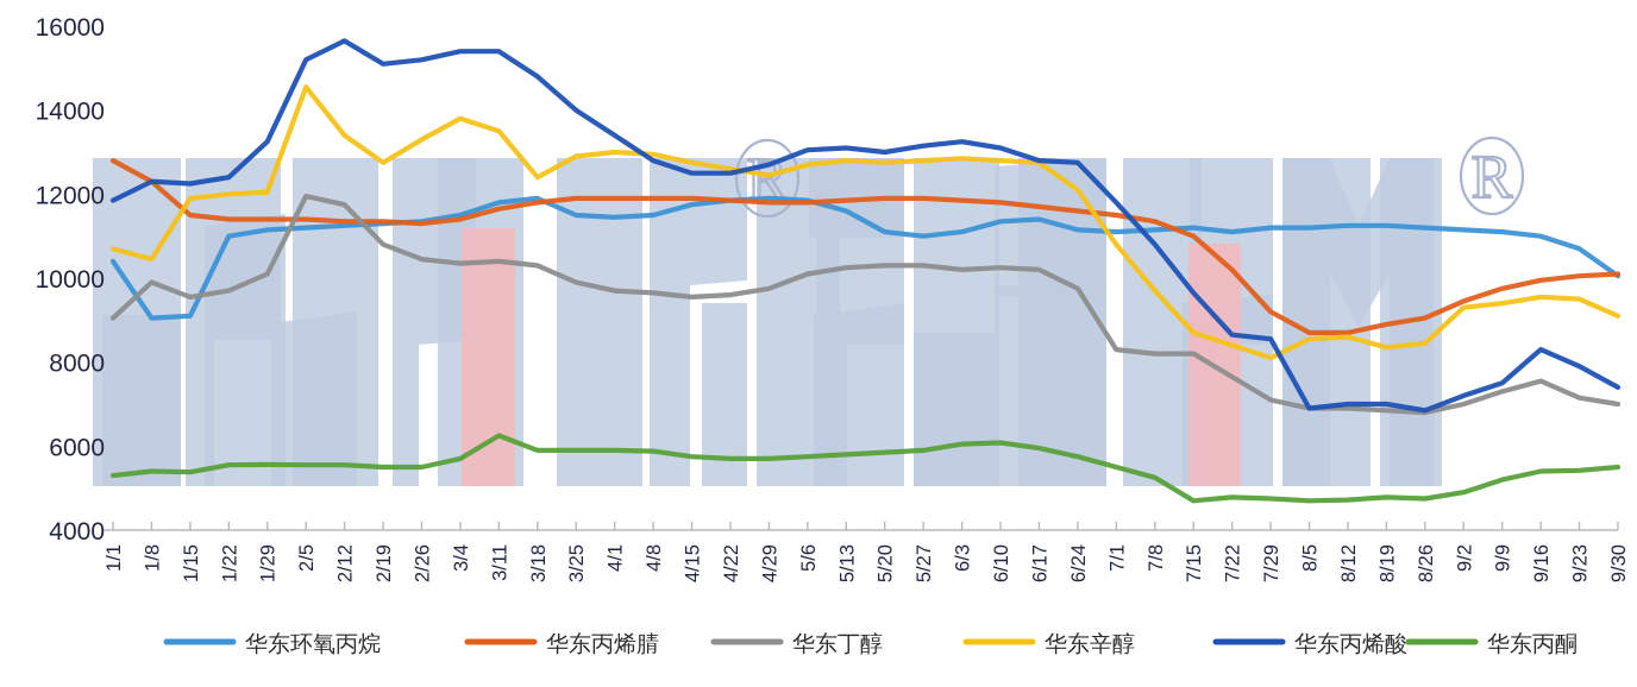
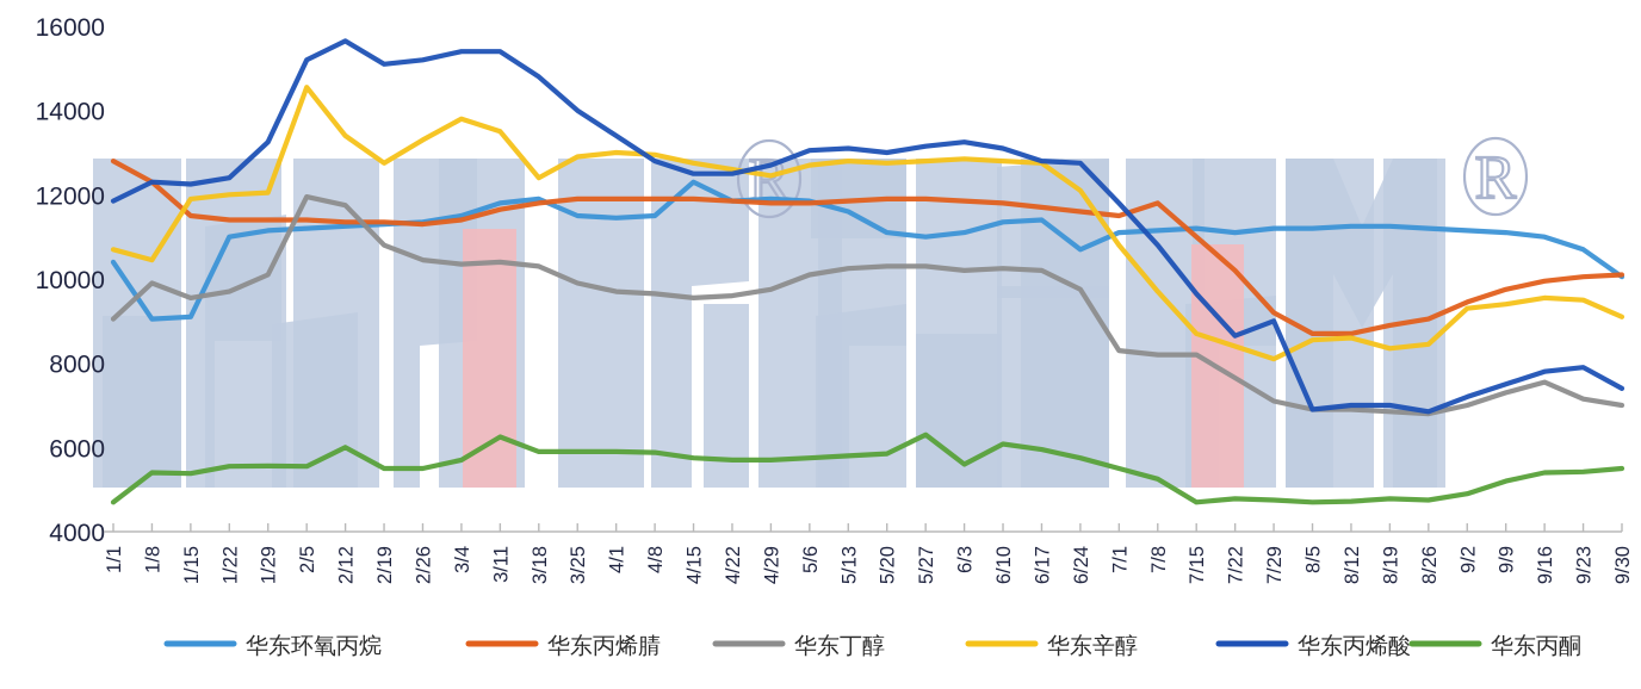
华东丙酮/1/1: 5300 -> 4700
华东丙酮/2/12: 5600 -> 6000
华东环氧丙烷/4/15: 11800 -> 12300
华东丙酮/5/27: 5900 -> 6300
华东丙酮/6/3: 6000 -> 5600
华东环氧丙烷/6/24: 11200 -> 10700
华东丙烯腈/7/8: 11400 -> 11800
华东丙烯酸/7/29: 8600 -> 9000
华东丙烯酸/9/16: 8300 -> 7800
